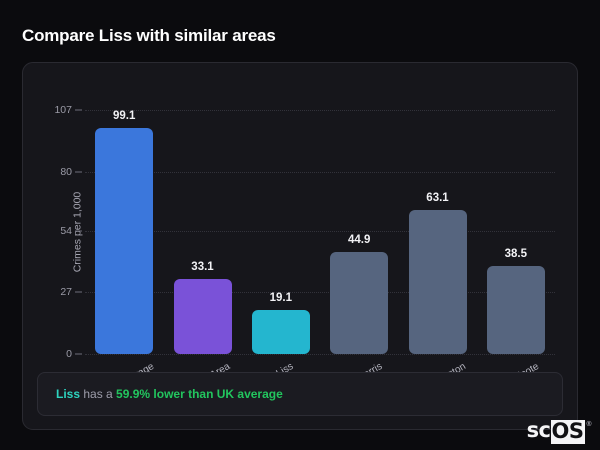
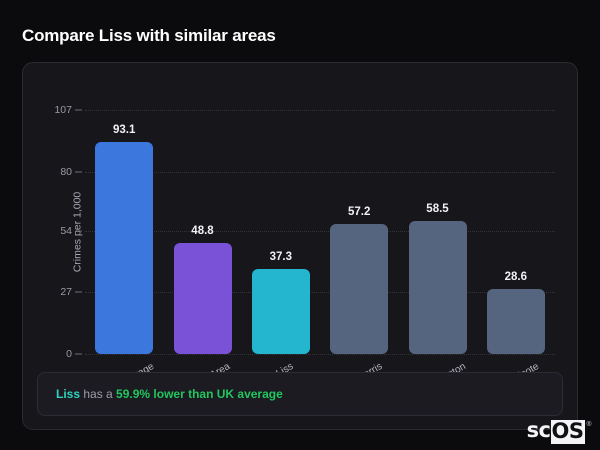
UK Average: 99.1 -> 93.1
Local Area: 33.1 -> 48.8
Liss: 19.1 -> 37.3
Treharris: 44.9 -> 57.2
Werrington: 63.1 -> 58.5
Bodicote: 38.5 -> 28.6
